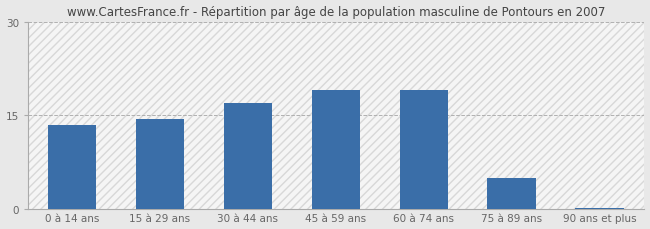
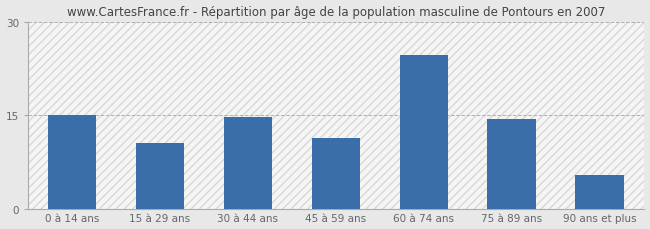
0 à 14 ans: 13.5 -> 15.0
15 à 29 ans: 14.5 -> 10.6
30 à 44 ans: 17.0 -> 14.8
45 à 59 ans: 19.0 -> 11.4
60 à 74 ans: 19.0 -> 24.6
75 à 89 ans: 5.0 -> 14.4
90 ans et plus: 0.2 -> 5.4
